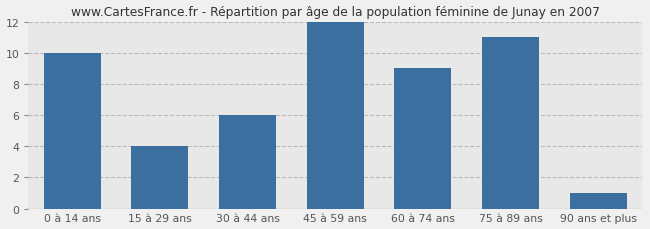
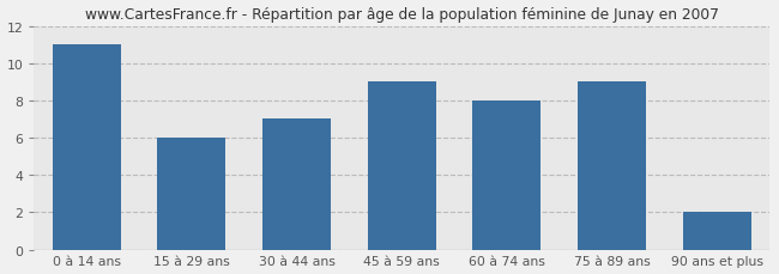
0 à 14 ans: 10 -> 11
15 à 29 ans: 4 -> 6
30 à 44 ans: 6 -> 7
45 à 59 ans: 12 -> 9
60 à 74 ans: 9 -> 8
75 à 89 ans: 11 -> 9
90 ans et plus: 1 -> 2
